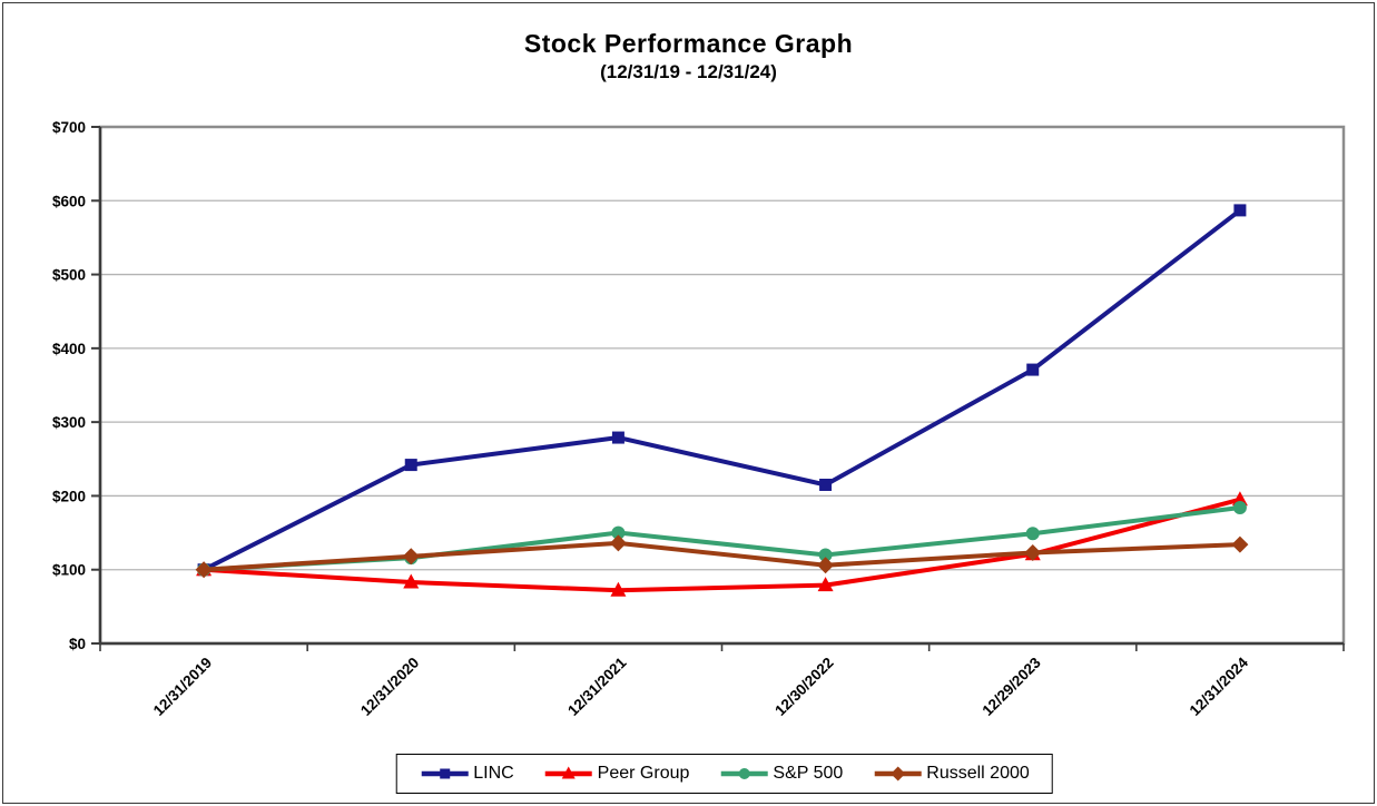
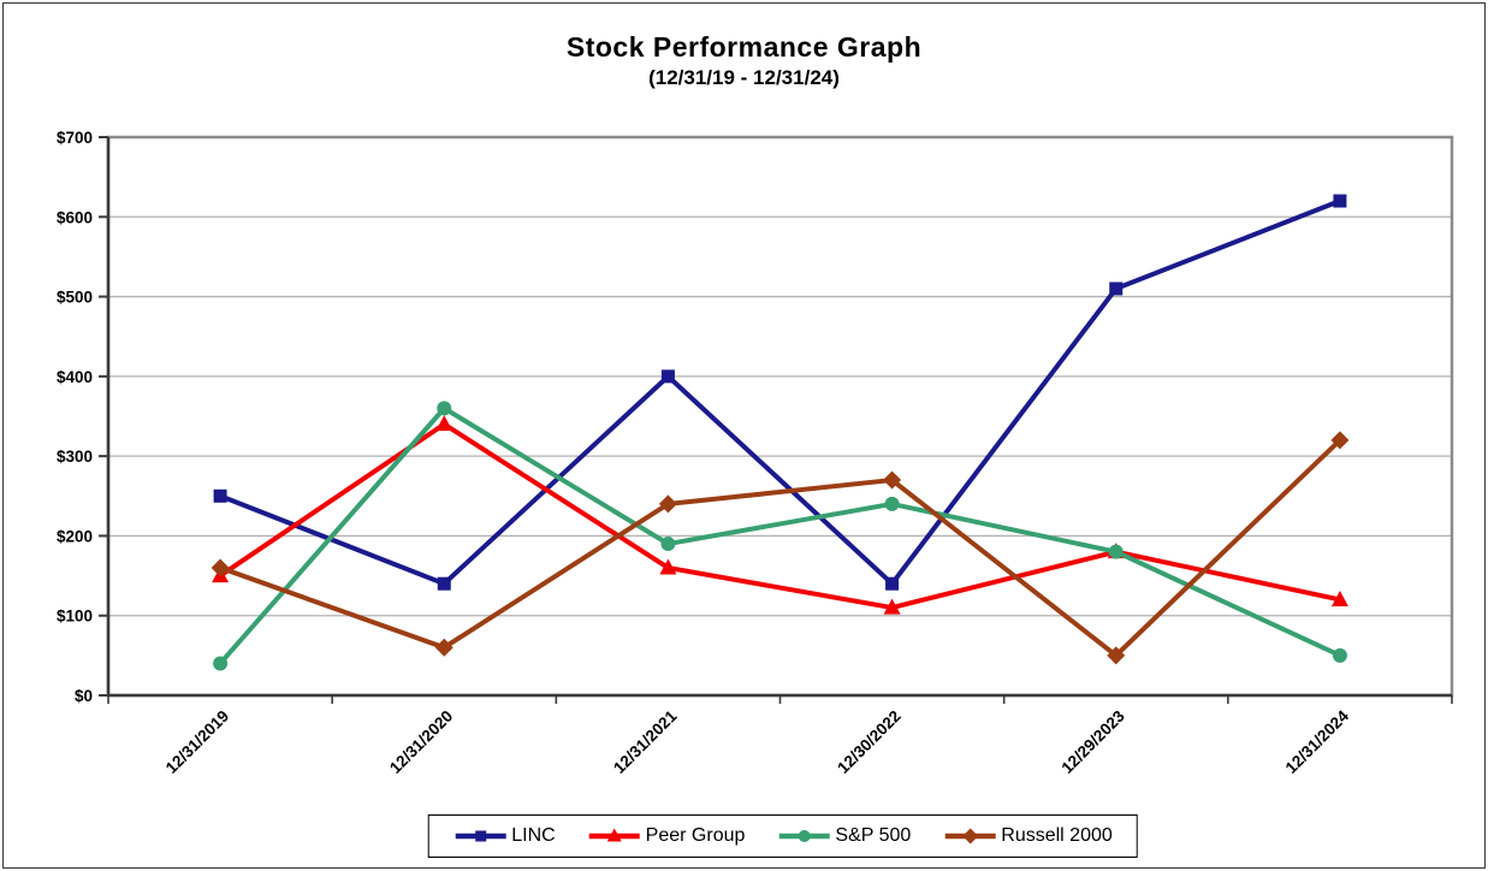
LINC/12/31/2019: $100 -> $250
Peer Group/12/31/2019: $100 -> $150
S&P 500/12/31/2019: $100 -> $40
Russell 2000/12/31/2019: $100 -> $160
LINC/12/31/2020: $240 -> $140
Peer Group/12/31/2020: $80 -> $340
S&P 500/12/31/2020: $120 -> $360
Russell 2000/12/31/2020: $120 -> $60
LINC/12/31/2021: $280 -> $400
Peer Group/12/31/2021: $70 -> $160
S&P 500/12/31/2021: $150 -> $190
Russell 2000/12/31/2021: $140 -> $240
LINC/12/30/2022: $220 -> $140
Peer Group/12/30/2022: $80 -> $110
S&P 500/12/30/2022: $120 -> $240
Russell 2000/12/30/2022: $110 -> $270
LINC/12/29/2023: $370 -> $510
Peer Group/12/29/2023: $120 -> $180
S&P 500/12/29/2023: $150 -> $180
Russell 2000/12/29/2023: $120 -> $50
LINC/12/31/2024: $590 -> $620
Peer Group/12/31/2024: $200 -> $120
S&P 500/12/31/2024: $180 -> $50
Russell 2000/12/31/2024: $130 -> $320
